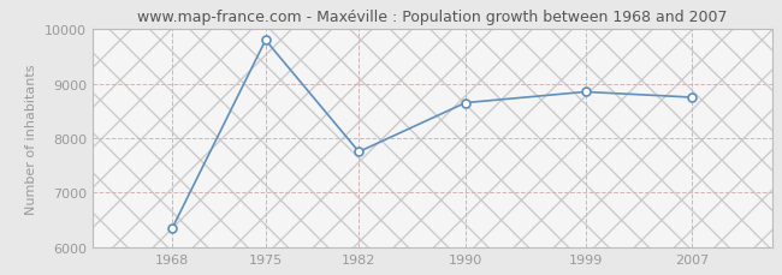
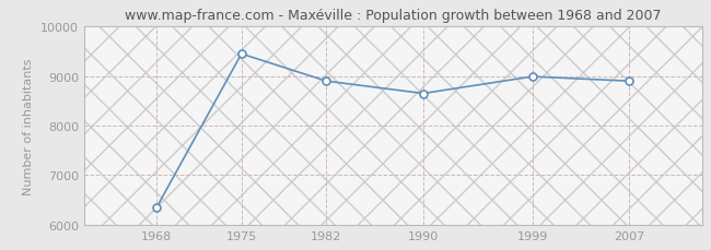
1975: 9800 -> 9450
1982: 7750 -> 8900
1999: 8850 -> 8990
2007: 8750 -> 8900
